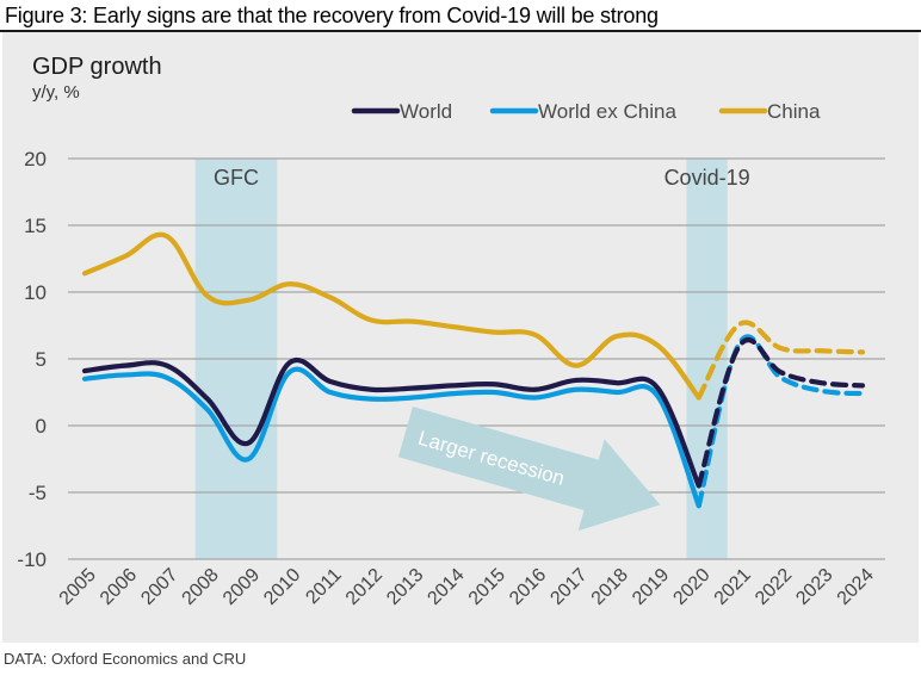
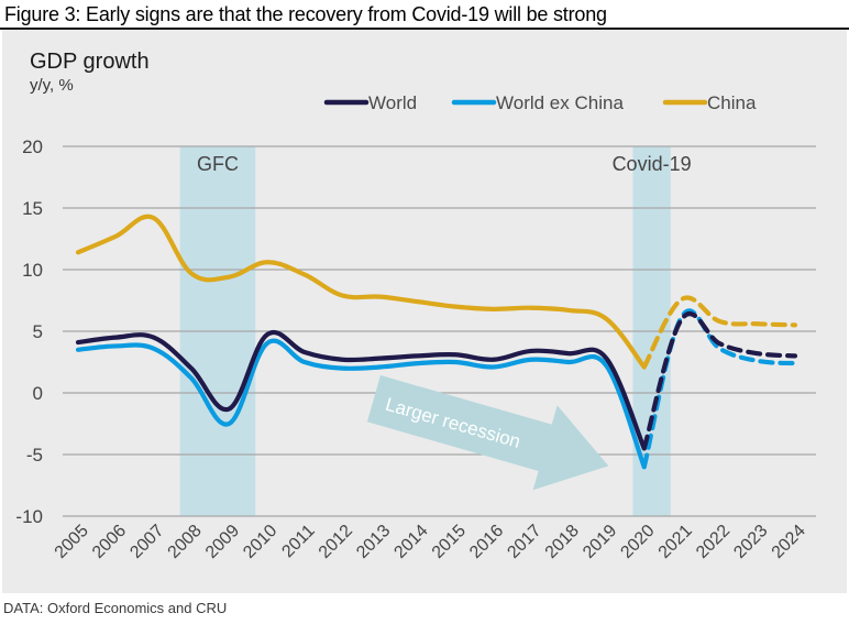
China/2017: 4.5 -> 6.9
